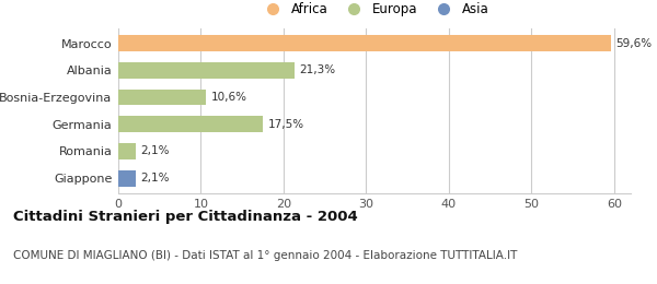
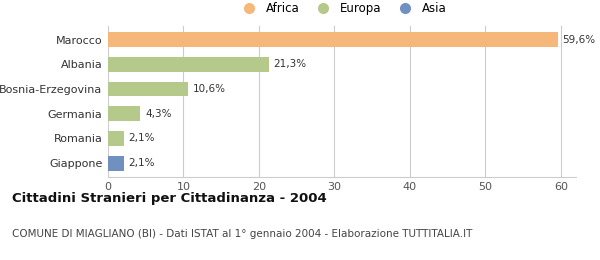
Germania: 17,5% -> 4,3%
